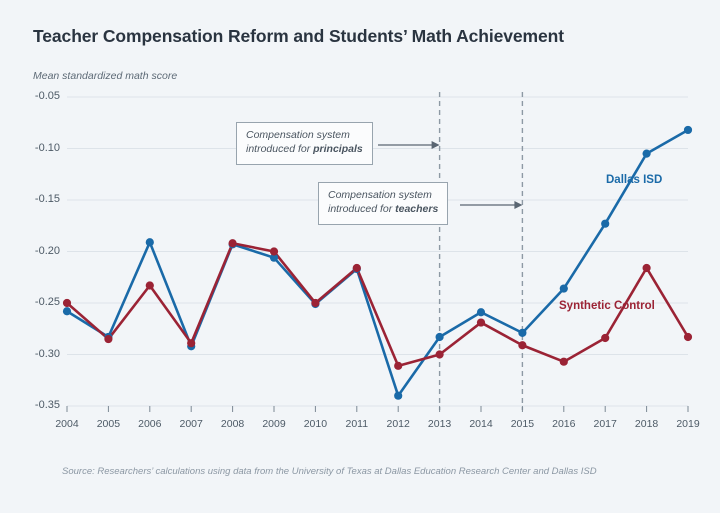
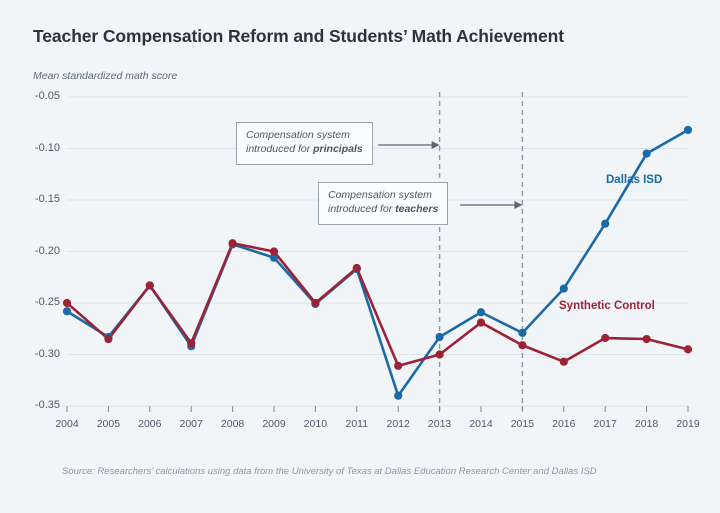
Dallas ISD/2006: -0.191 -> -0.233
Synthetic Control/2018: -0.216 -> -0.285
Synthetic Control/2019: -0.283 -> -0.295
